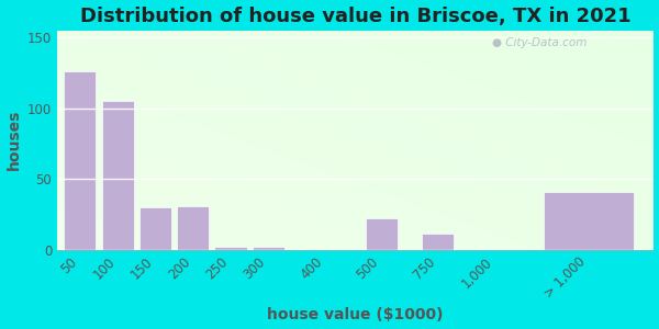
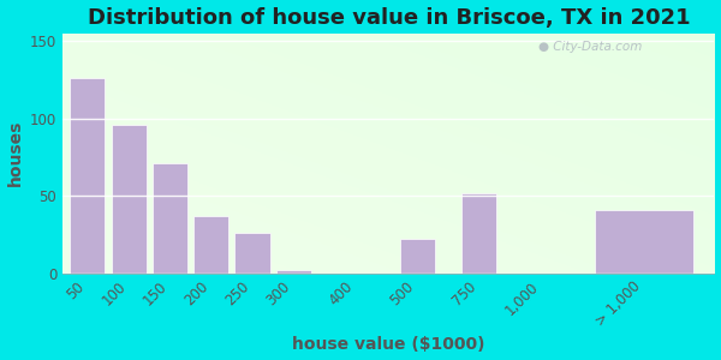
100: 105 -> 96
150: 30 -> 71
200: 31 -> 37
250: 2 -> 26
750: 11 -> 52
